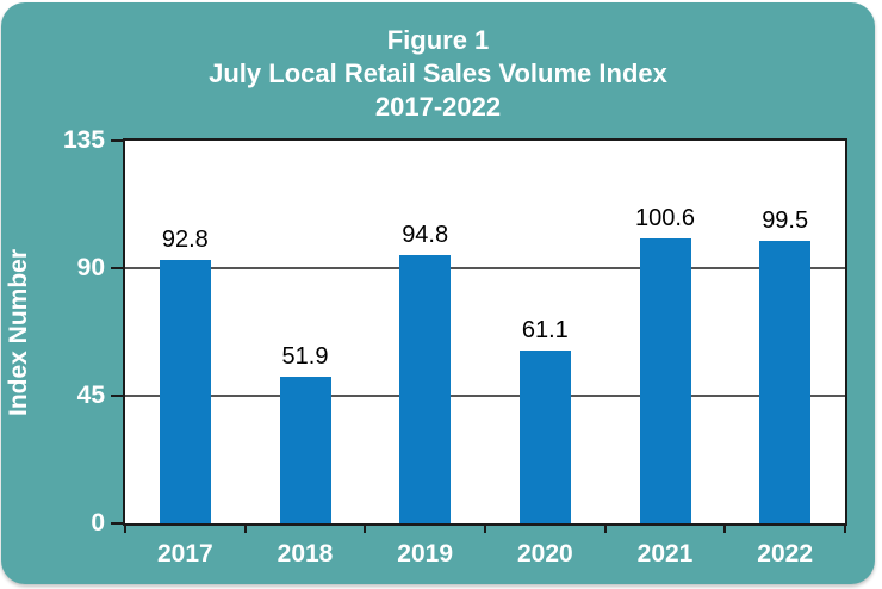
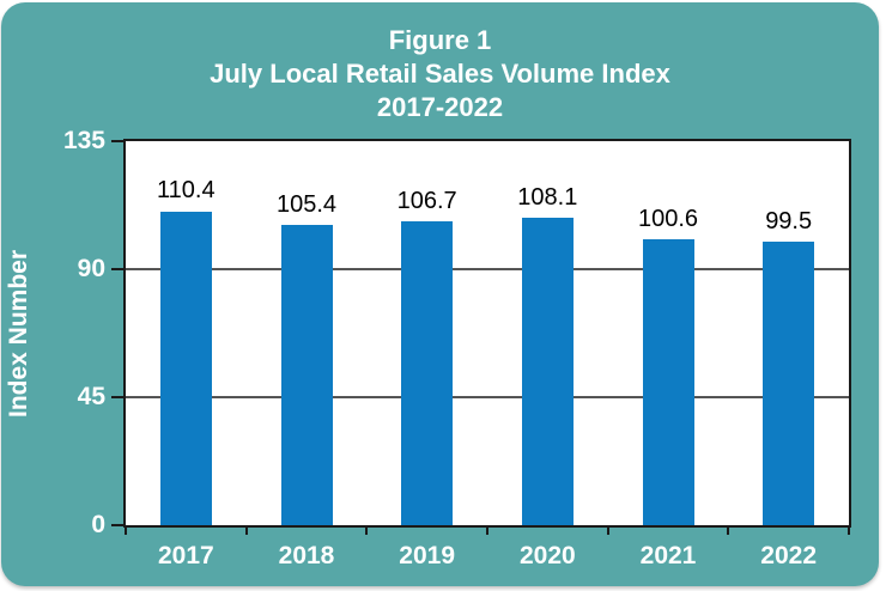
2017: 92.8 -> 110.4
2018: 51.9 -> 105.4
2019: 94.8 -> 106.7
2020: 61.1 -> 108.1
